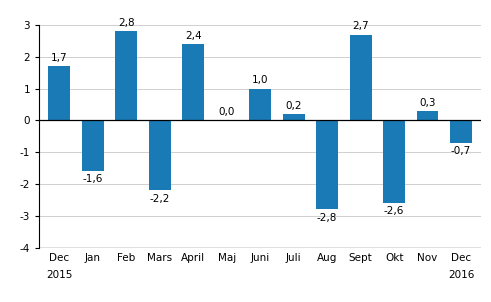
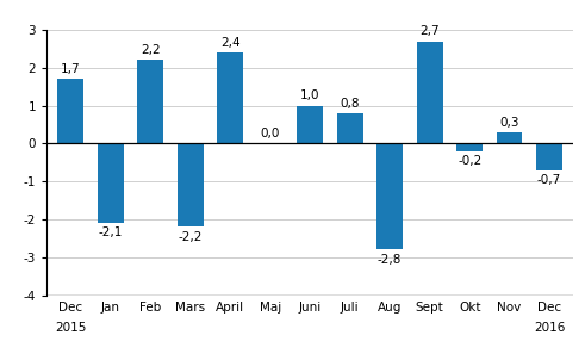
Jan: -1,6 -> -2,1
Feb: 2,8 -> 2,2
Juli: 0,2 -> 0,8
Okt: -2,6 -> -0,2
